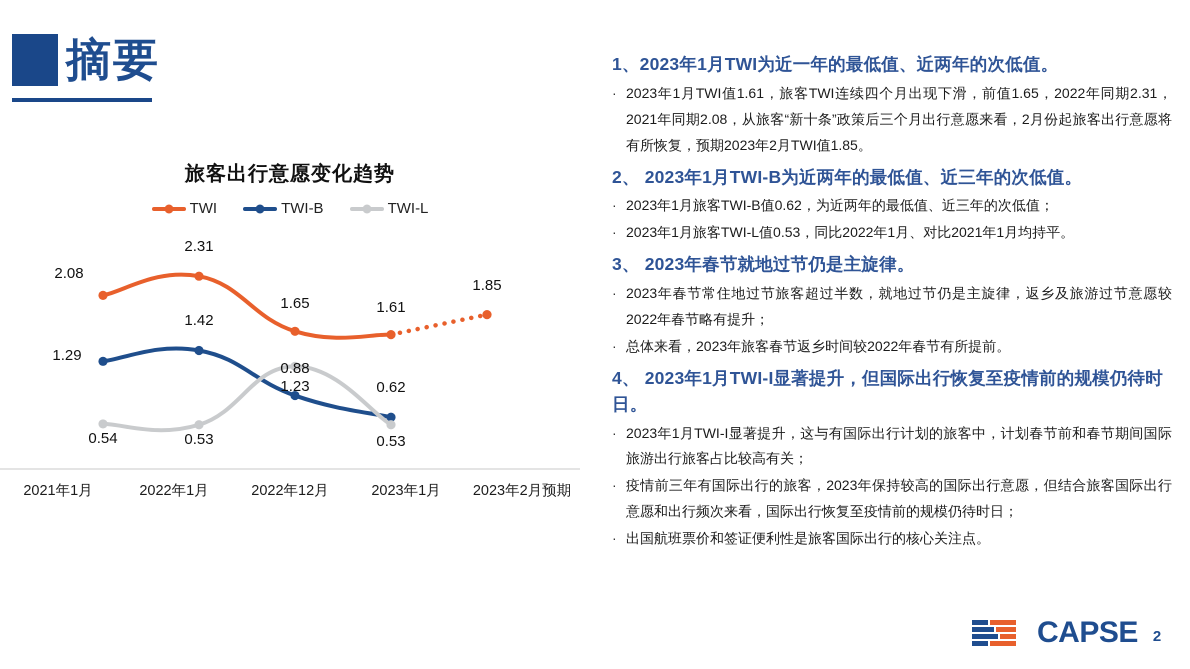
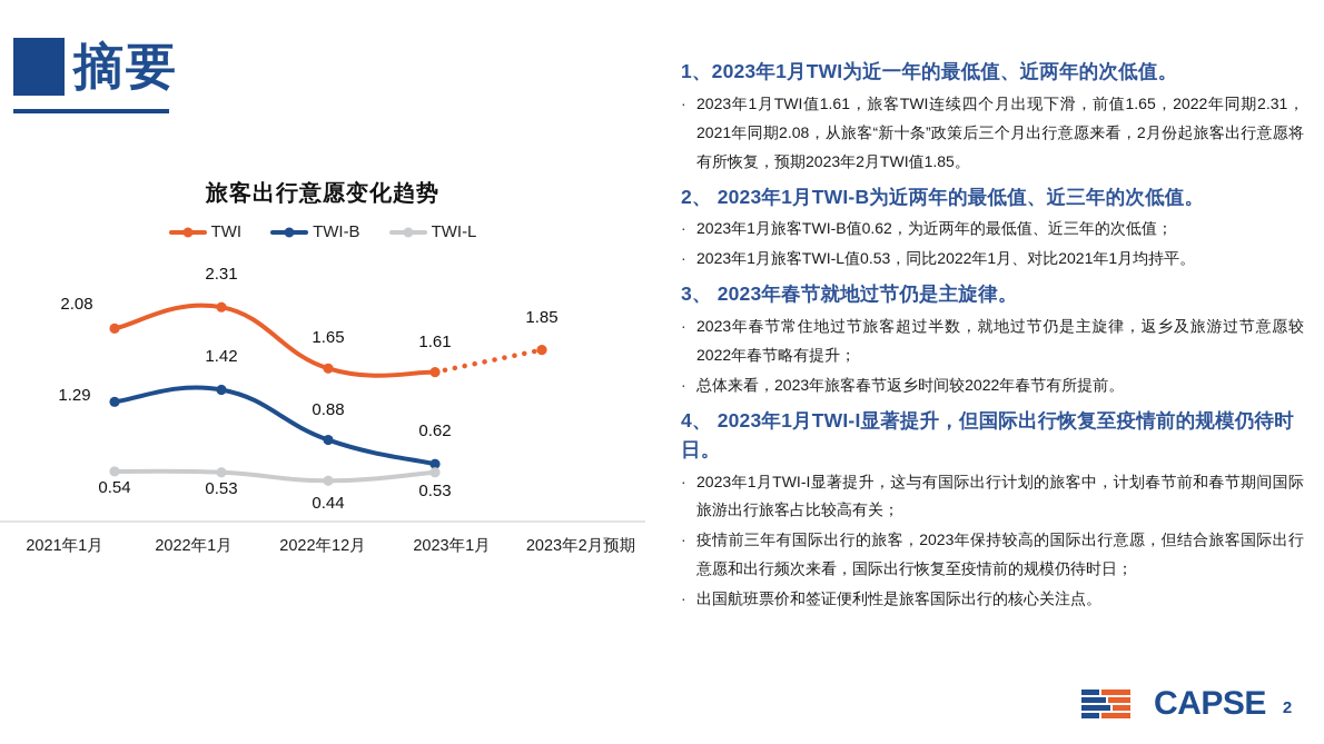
TWI-L/2022年12月: 1.23 -> 0.44
